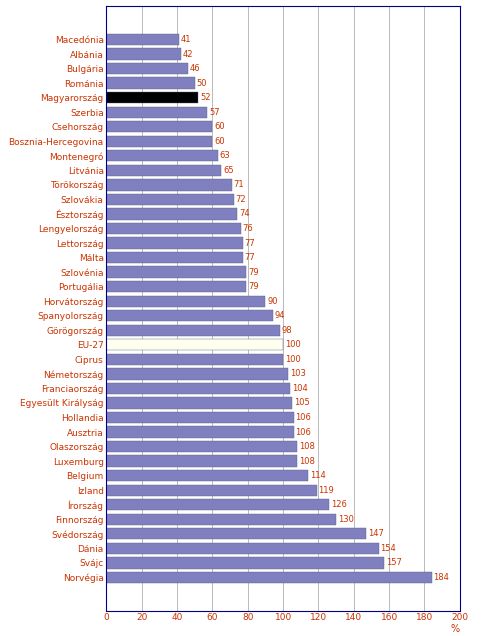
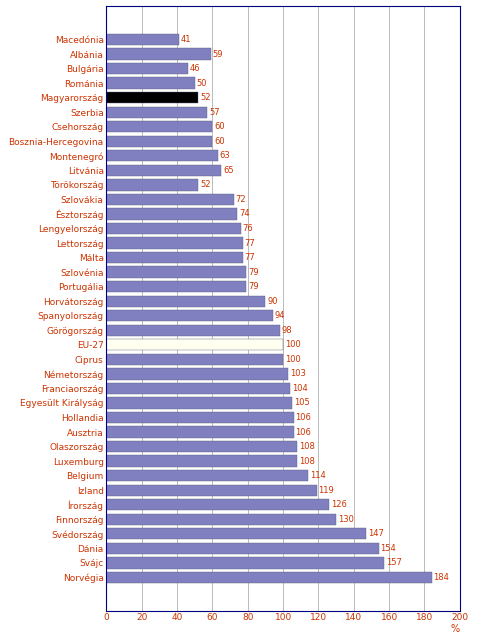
Albánia: 42 -> 59
Törökország: 71 -> 52
